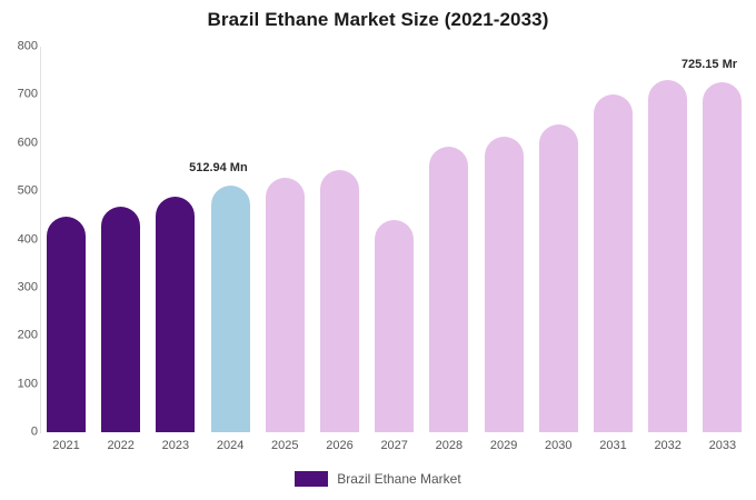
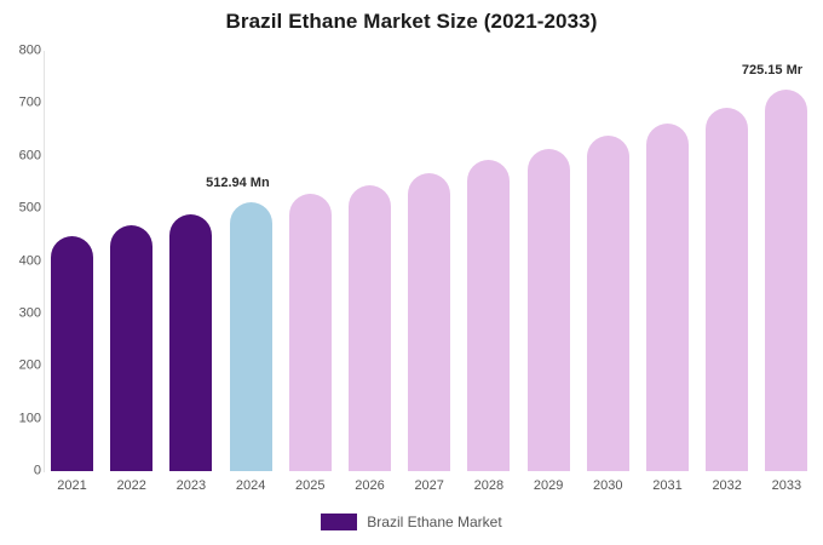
2027: 440 -> 570
2031: 700 -> 660
2032: 730 -> 690
